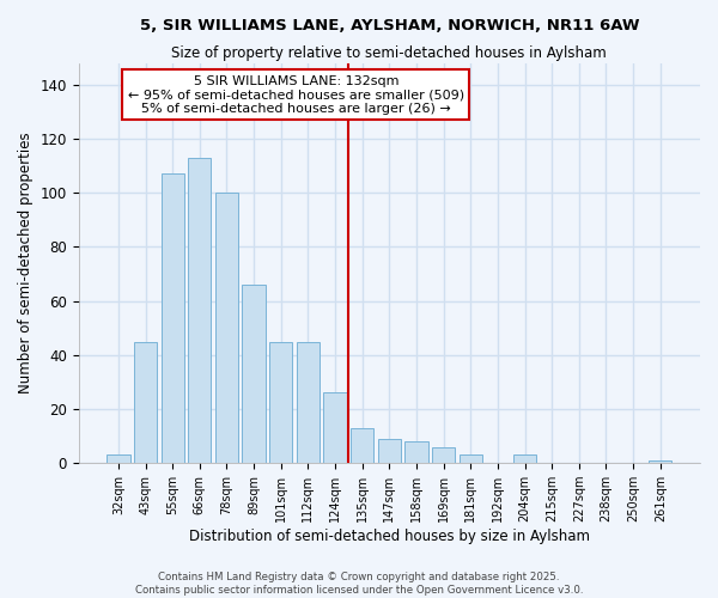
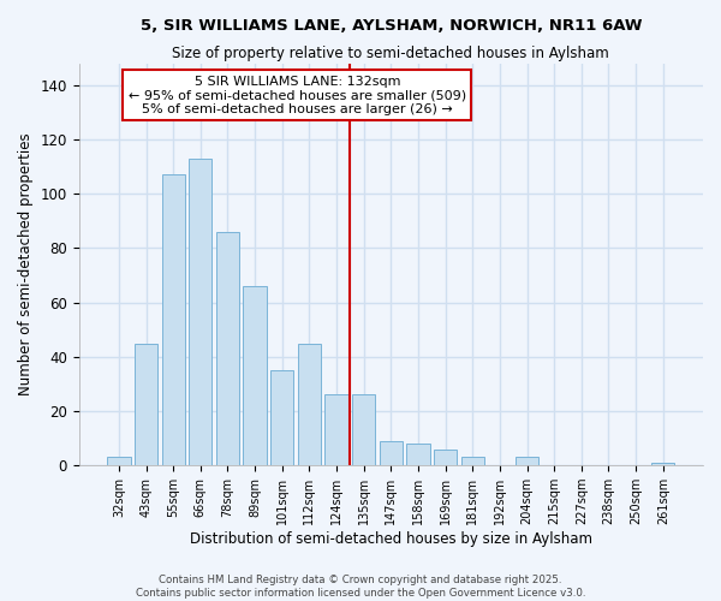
78sqm: 100 -> 86
101sqm: 45 -> 35
135sqm: 13 -> 26
